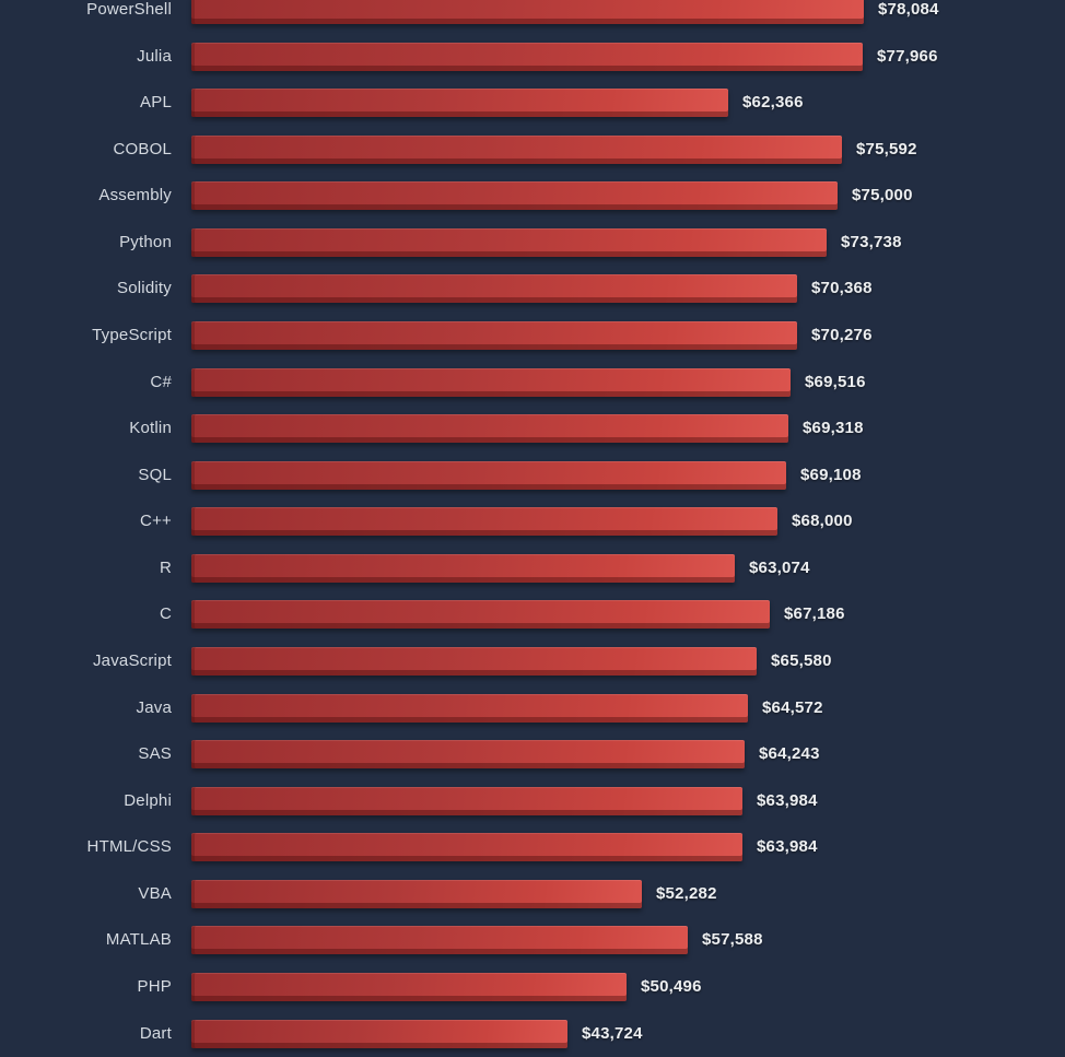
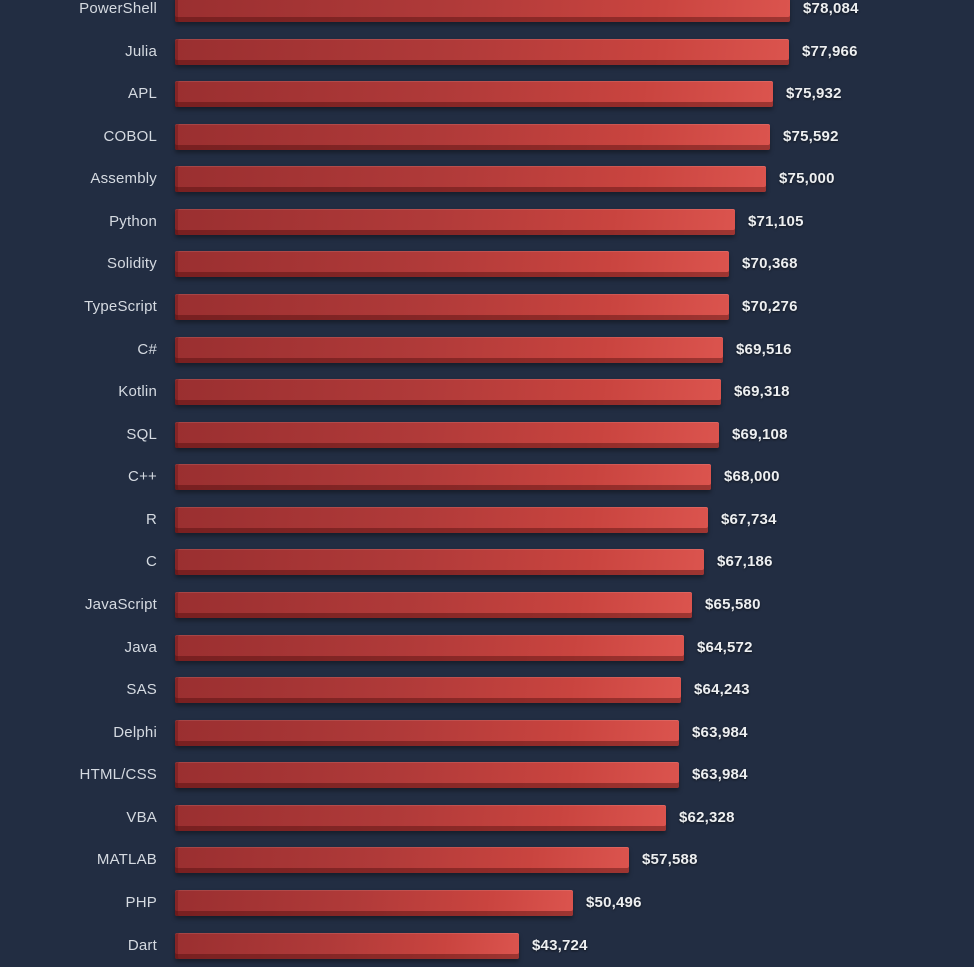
APL: $62,366 -> $75,932
Python: $73,738 -> $71,105
R: $63,074 -> $67,734
VBA: $52,282 -> $62,328
